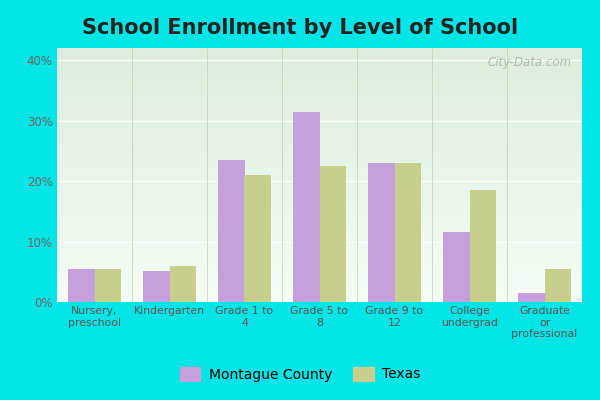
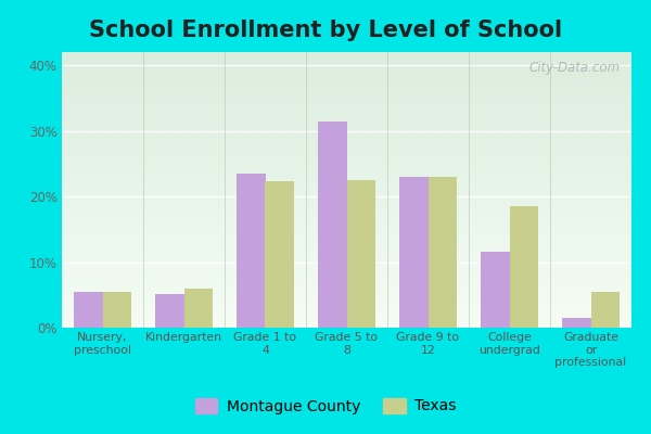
Texas/Grade 1 to 4: 21.0% -> 22.4%
